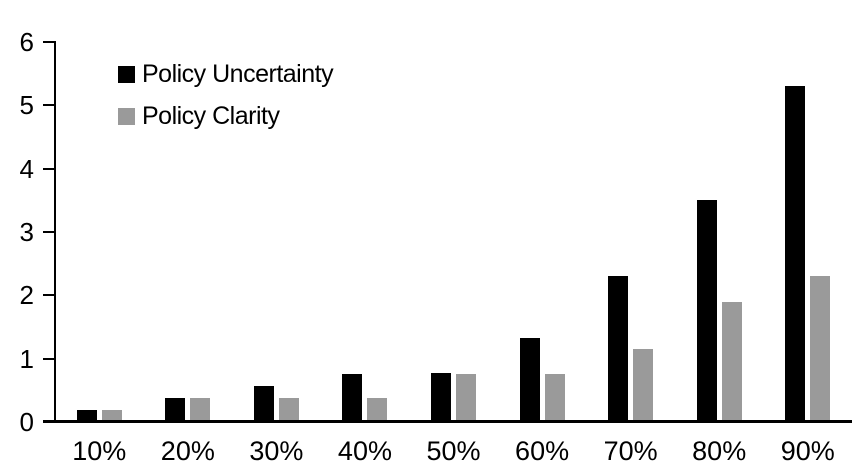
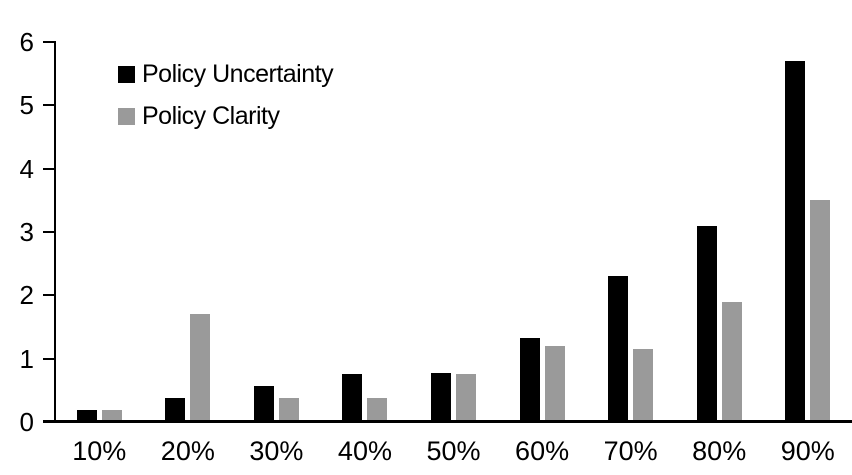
Policy Clarity/20%: 0.4 -> 1.7
Policy Clarity/60%: 0.8 -> 1.2
Policy Uncertainty/80%: 3.5 -> 3.1
Policy Uncertainty/90%: 5.3 -> 5.7
Policy Clarity/90%: 2.3 -> 3.5
